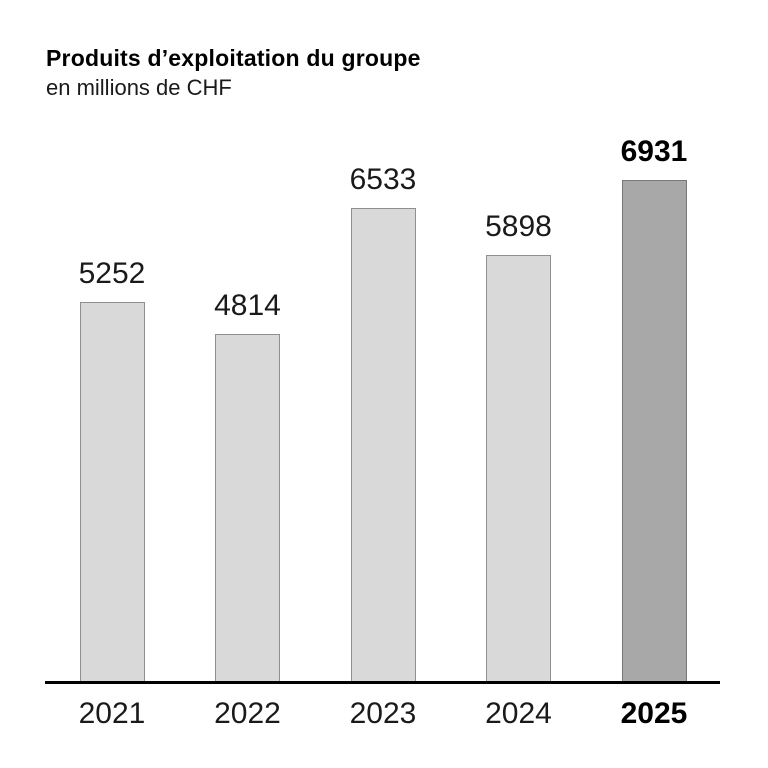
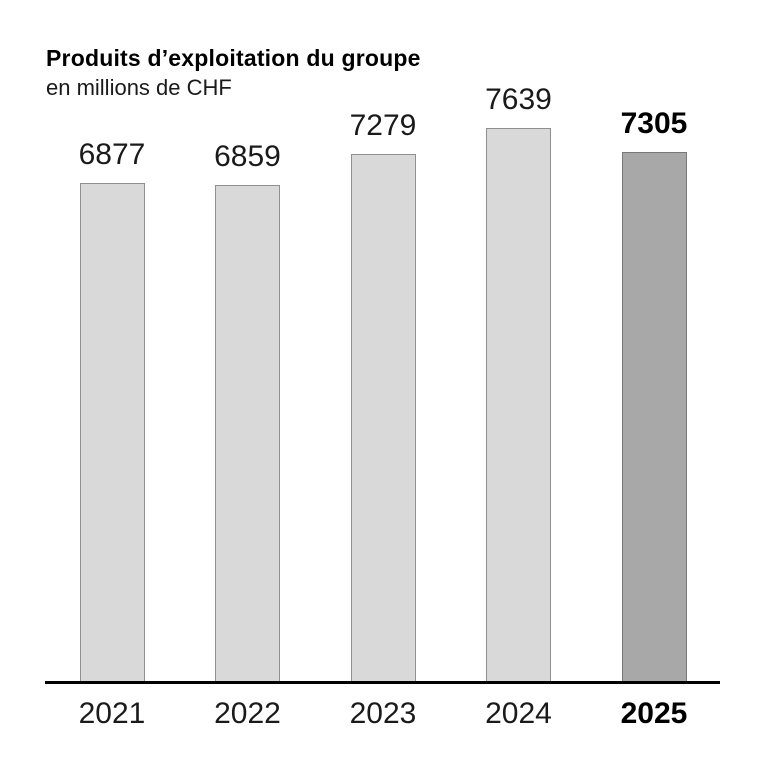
2021: 5252 -> 6877
2022: 4814 -> 6859
2023: 6533 -> 7279
2024: 5898 -> 7639
2025: 6931 -> 7305
